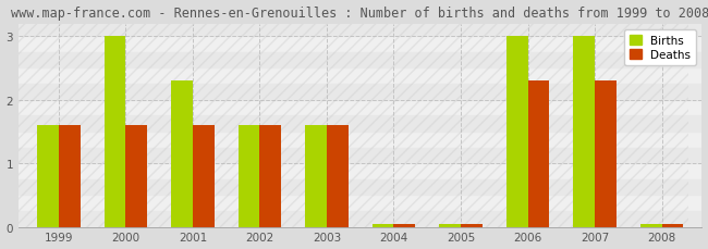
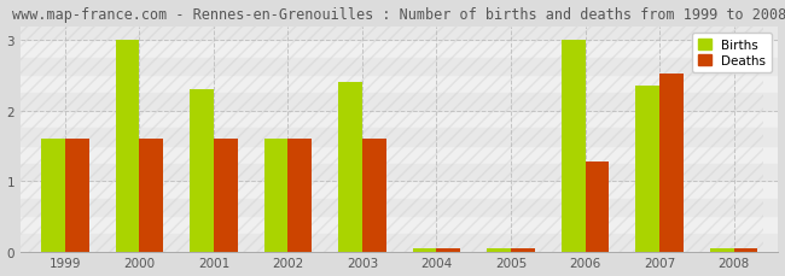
Births/2003: 1.60 -> 2.40
Deaths/2006: 2.30 -> 1.28
Births/2007: 3.00 -> 2.36
Deaths/2007: 2.30 -> 2.52
